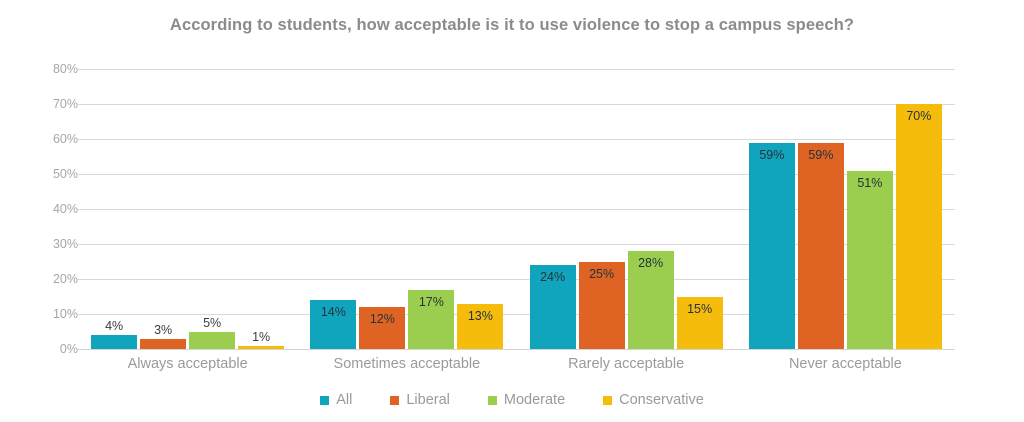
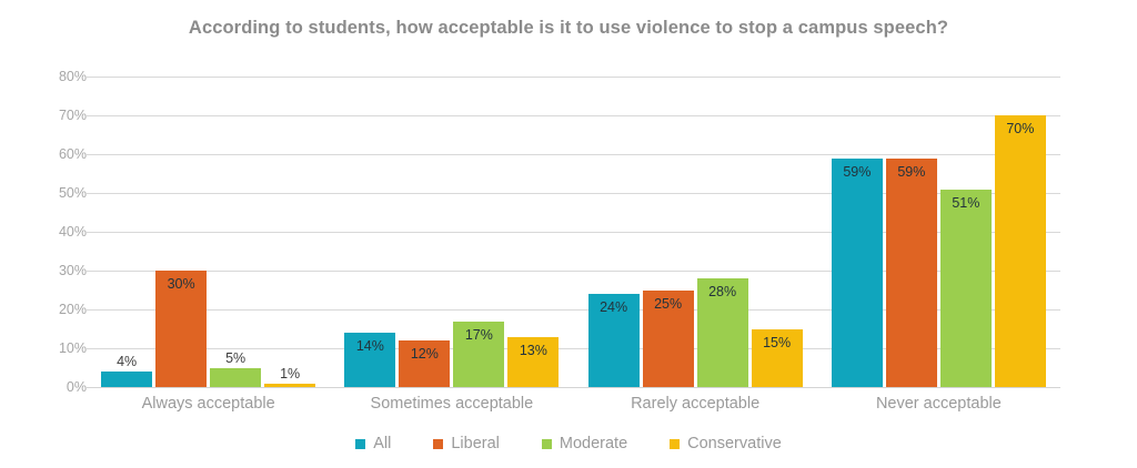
Liberal/Always acceptable: 3% -> 30%
